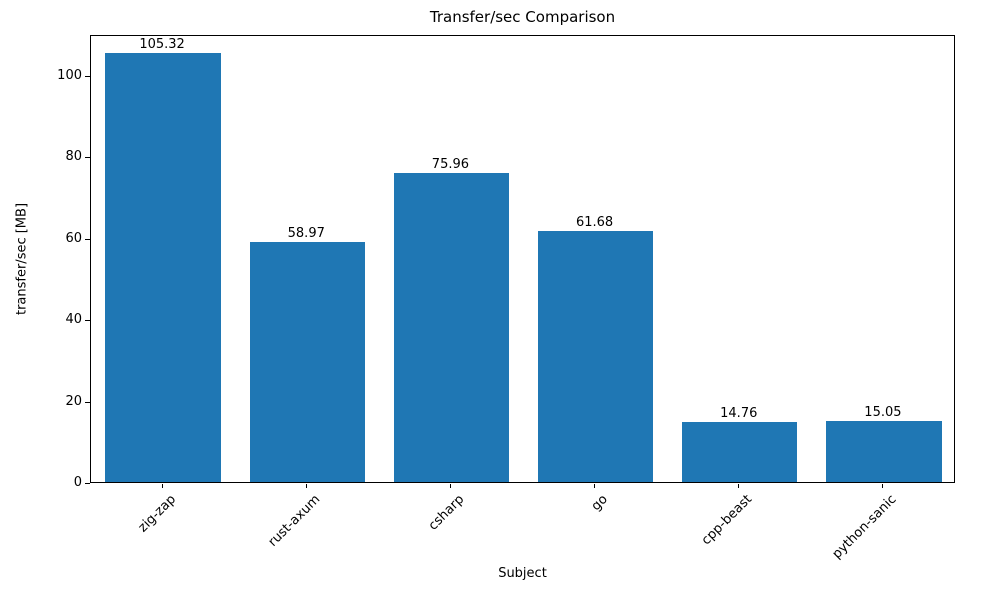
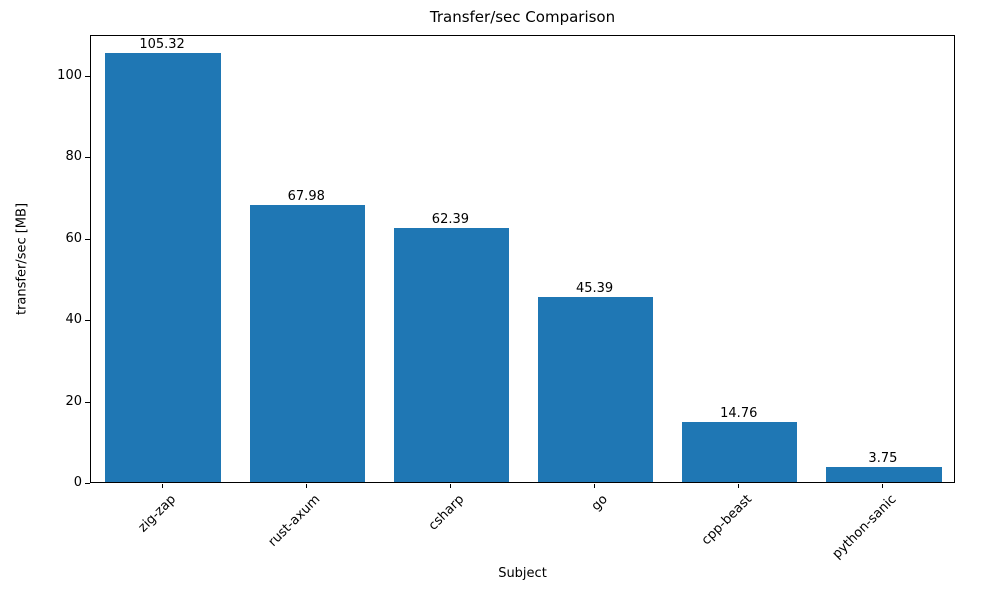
rust-axum: 58.97 -> 67.98
csharp: 75.96 -> 62.39
go: 61.68 -> 45.39
python-sanic: 15.05 -> 3.75
